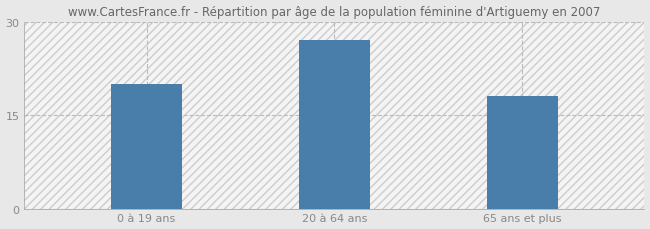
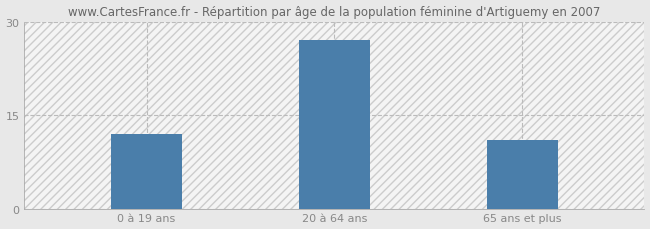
0 à 19 ans: 20 -> 12
65 ans et plus: 18 -> 11
